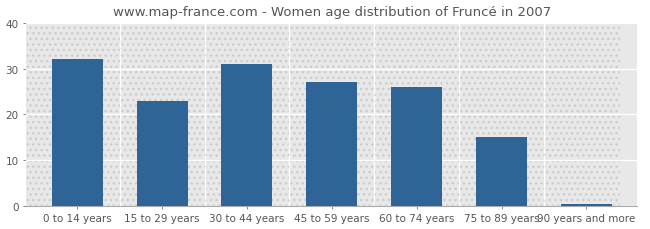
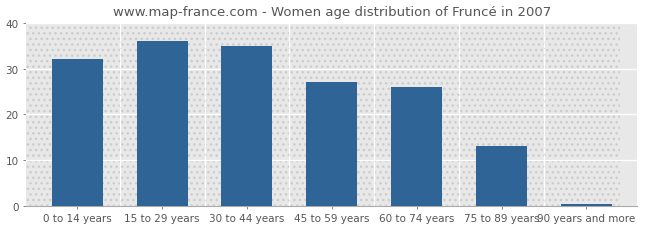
15 to 29 years: 23.0 -> 36.0
30 to 44 years: 31.0 -> 35.0
75 to 89 years: 15.0 -> 13.0
